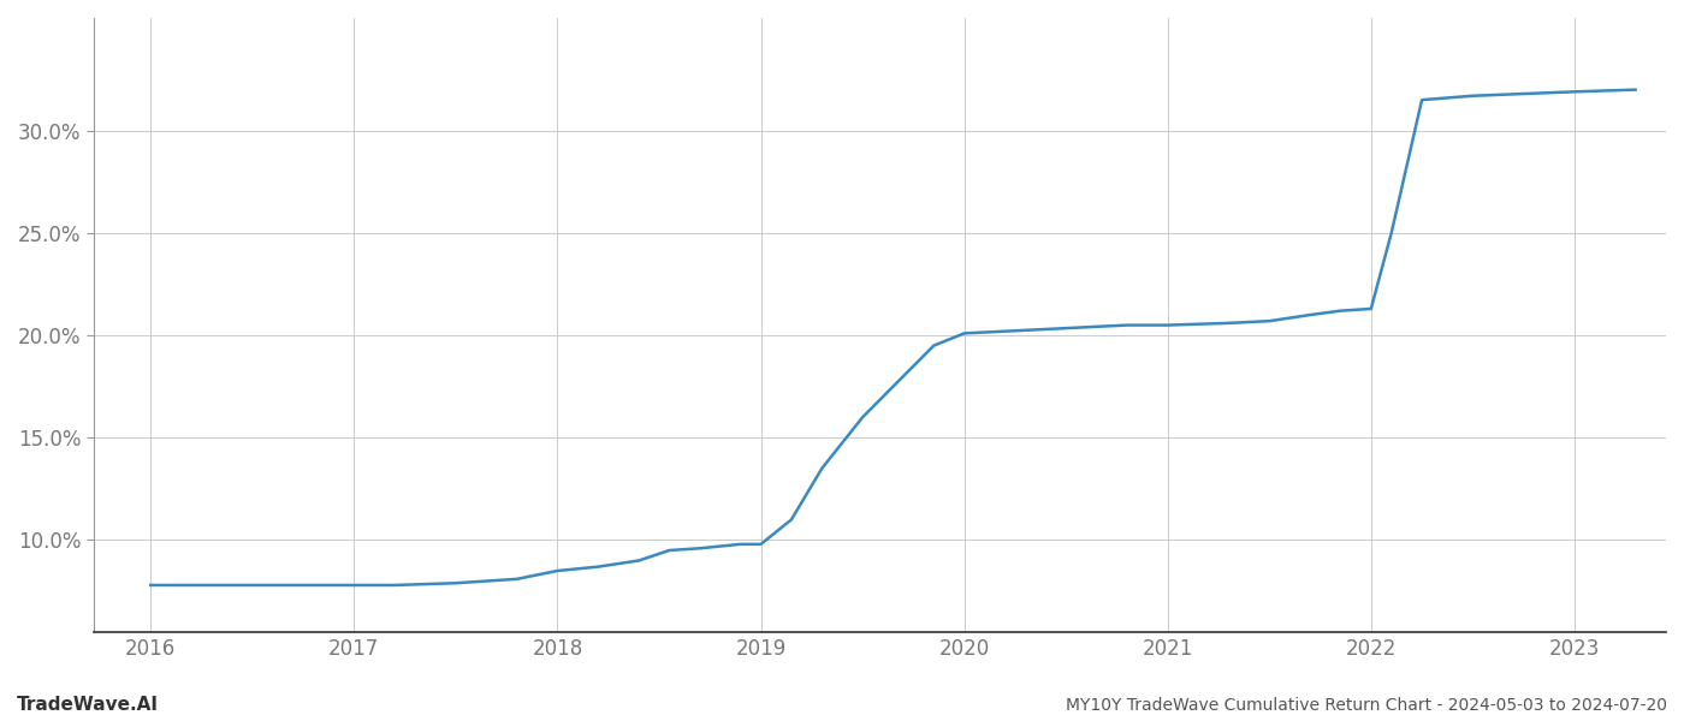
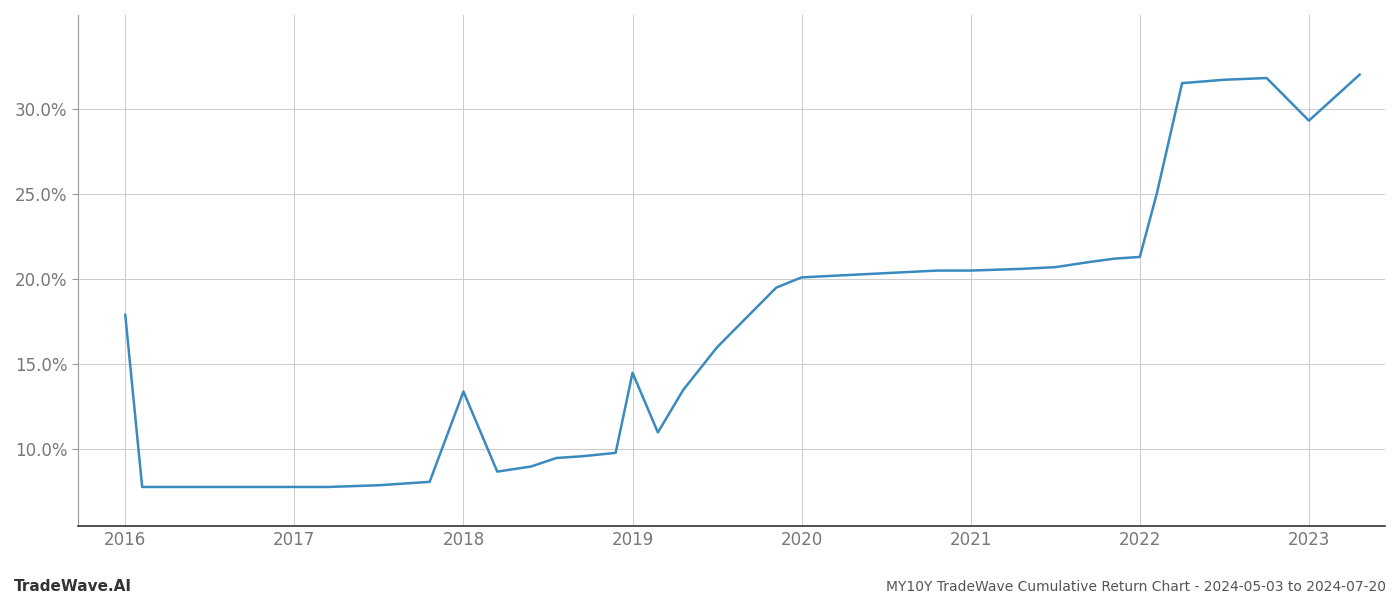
2016: 7.8% -> 17.9%
2018: 8.5% -> 13.4%
2019: 9.8% -> 14.5%
2023: 31.9% -> 29.3%
